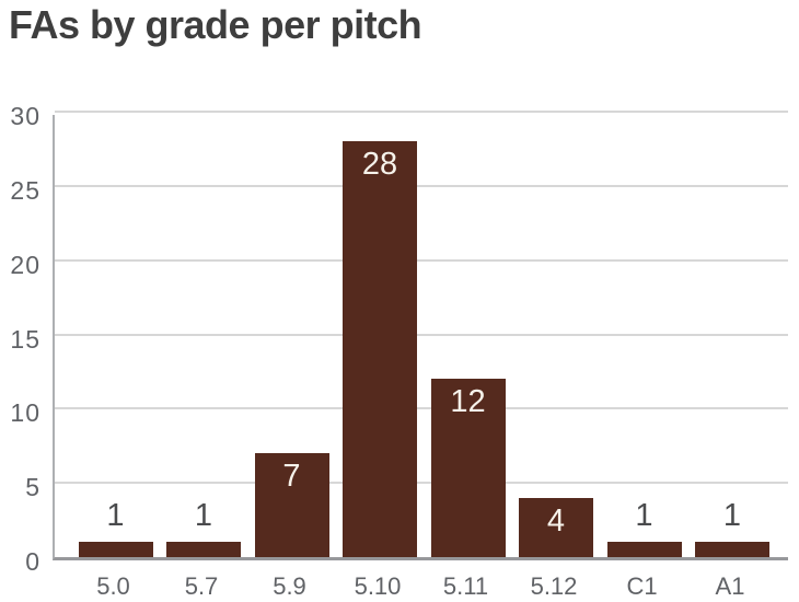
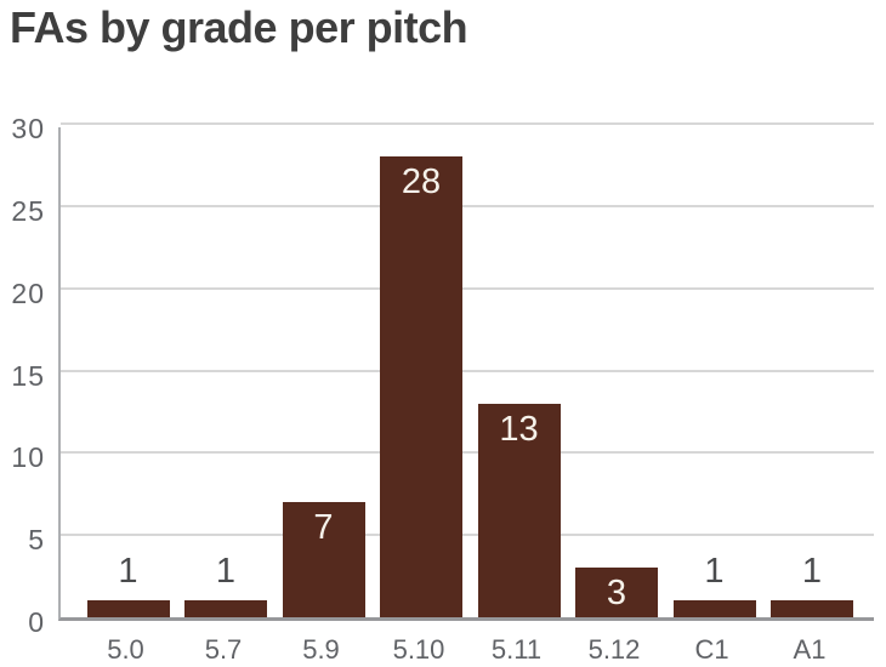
5.11: 12 -> 13
5.12: 4 -> 3
